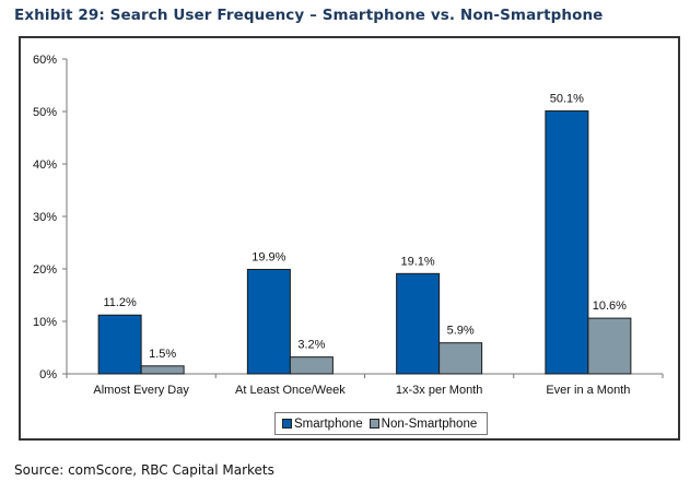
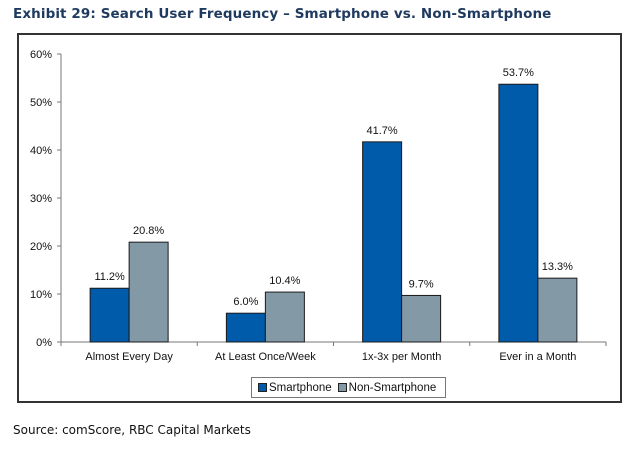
Non-Smartphone/Almost Every Day: 1.5% -> 20.8%
Smartphone/At Least Once/Week: 19.9% -> 6.0%
Non-Smartphone/At Least Once/Week: 3.2% -> 10.4%
Smartphone/1x-3x per Month: 19.1% -> 41.7%
Non-Smartphone/1x-3x per Month: 5.9% -> 9.7%
Smartphone/Ever in a Month: 50.1% -> 53.7%
Non-Smartphone/Ever in a Month: 10.6% -> 13.3%
